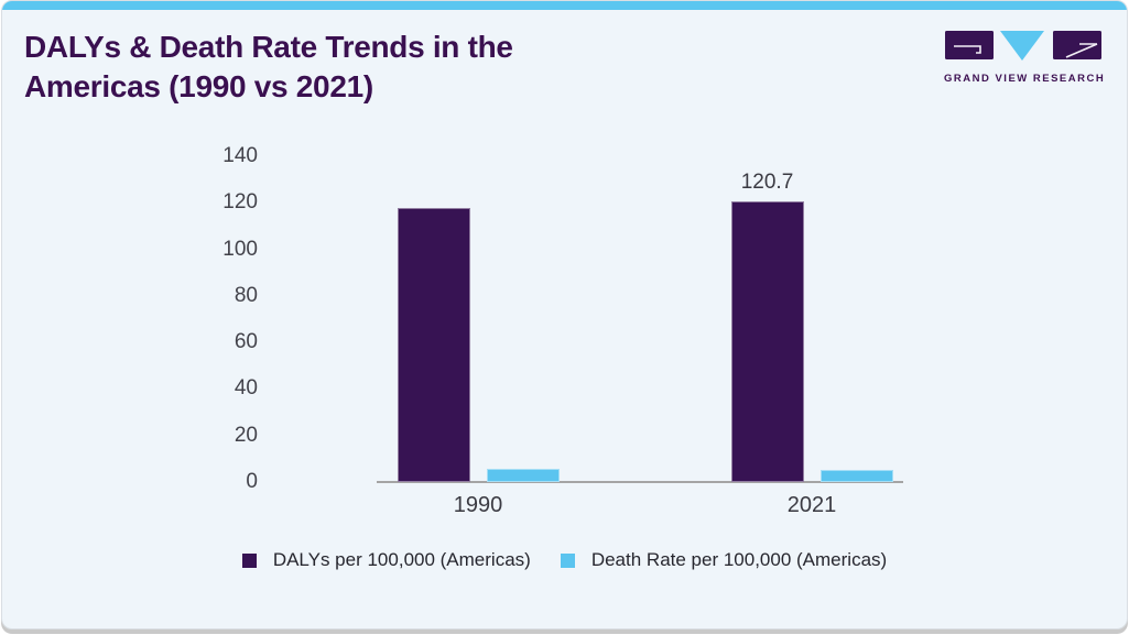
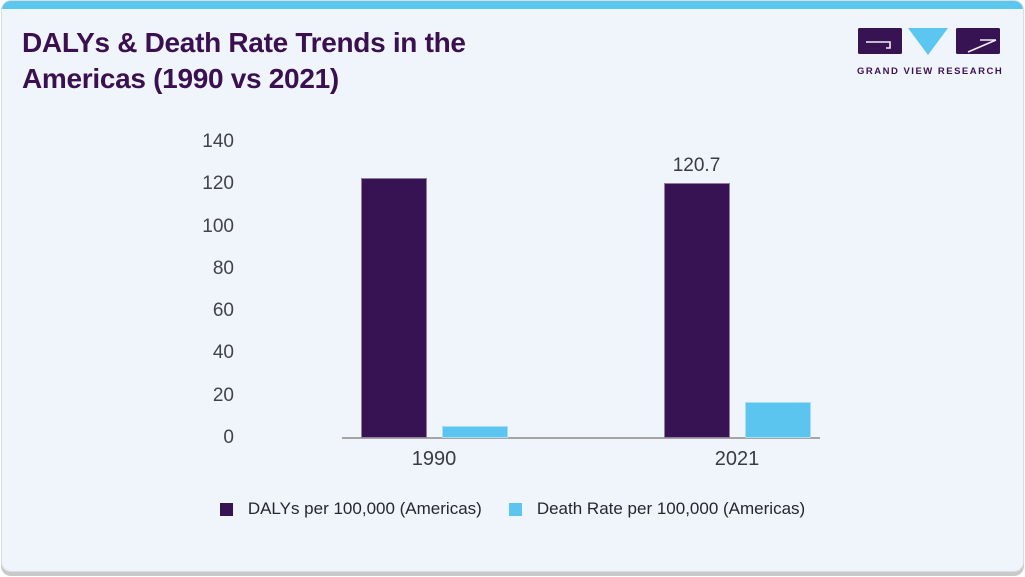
DALYs per 100,000 (Americas)/1990: 118 -> 123
Death Rate per 100,000 (Americas)/2021: 5 -> 17
